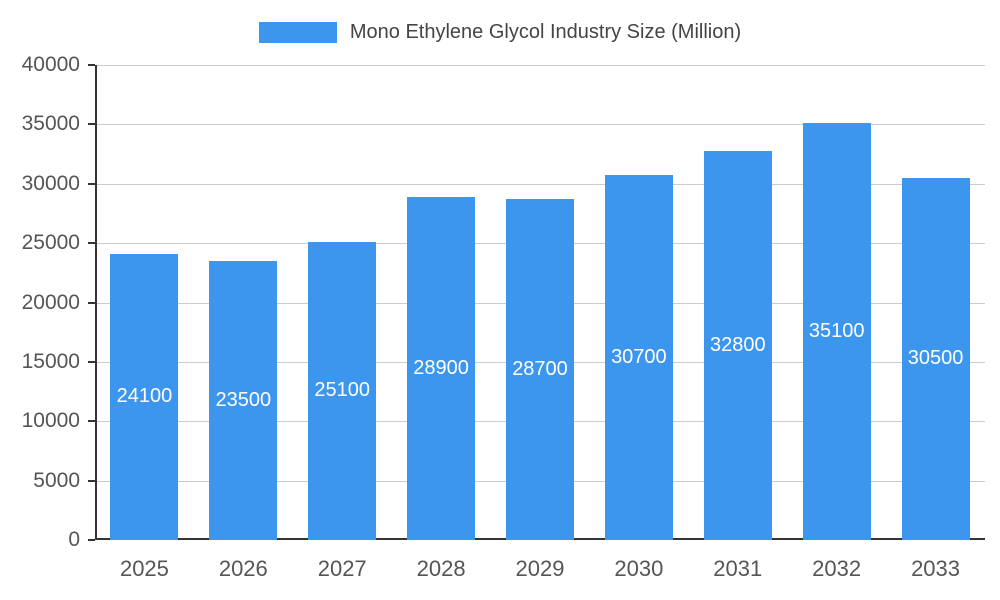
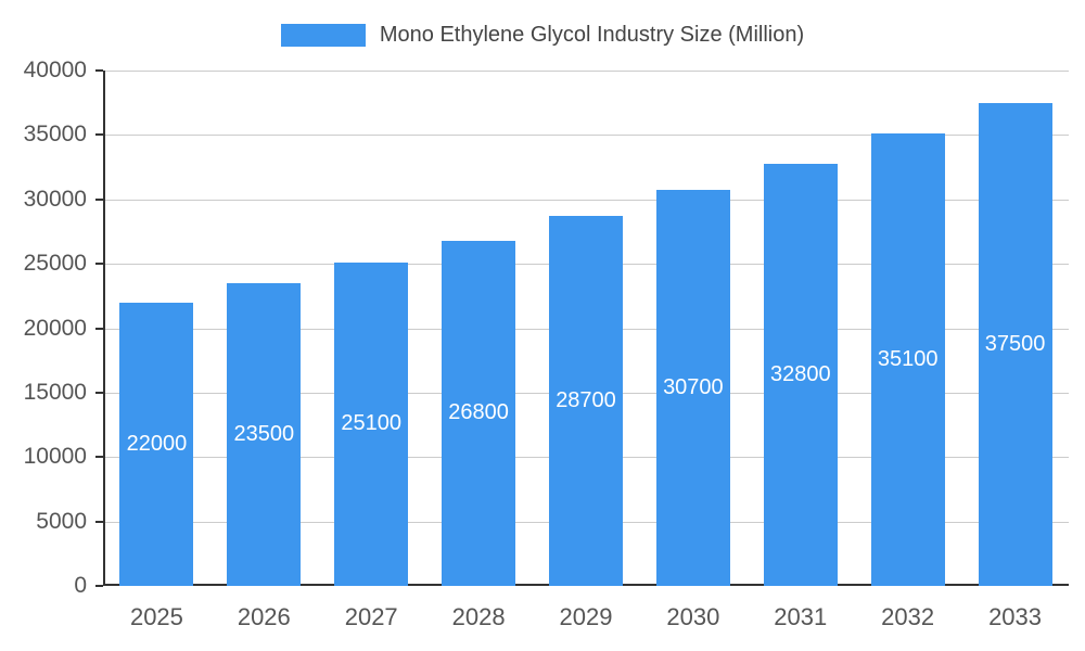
2025: 24100 -> 22000
2028: 28900 -> 26800
2033: 30500 -> 37500
